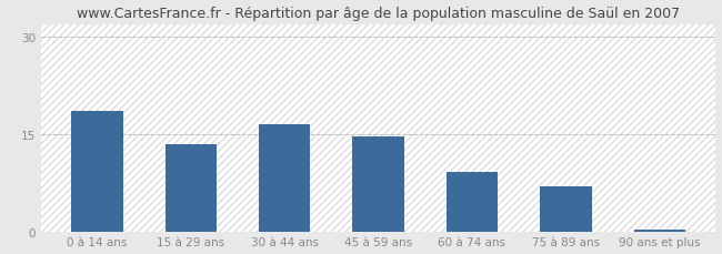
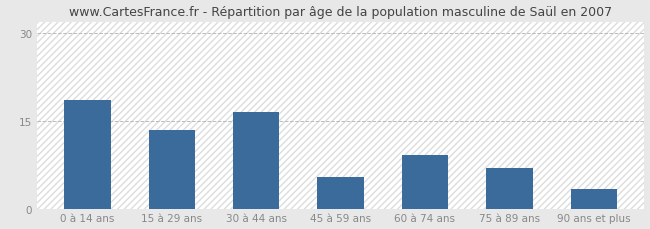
45 à 59 ans: 14.7 -> 5.4
90 ans et plus: 0.3 -> 3.4
